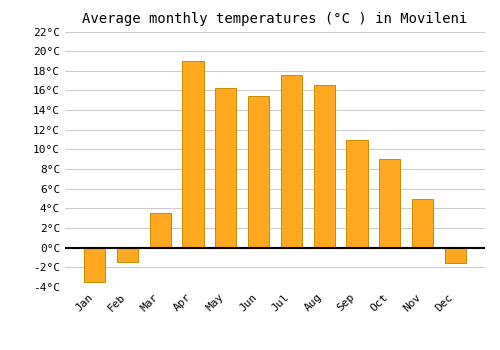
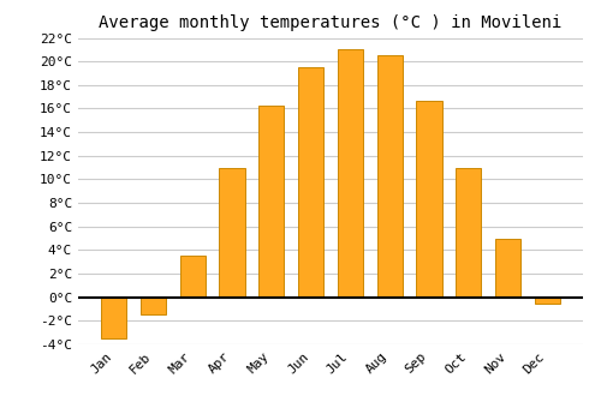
Apr: 19.0°C -> 11.0°C
Jun: 15.4°C -> 19.5°C
Jul: 17.6°C -> 21.0°C
Aug: 16.6°C -> 20.5°C
Sep: 11.0°C -> 16.7°C
Oct: 9.0°C -> 11.0°C
Dec: -1.6°C -> -0.5°C
